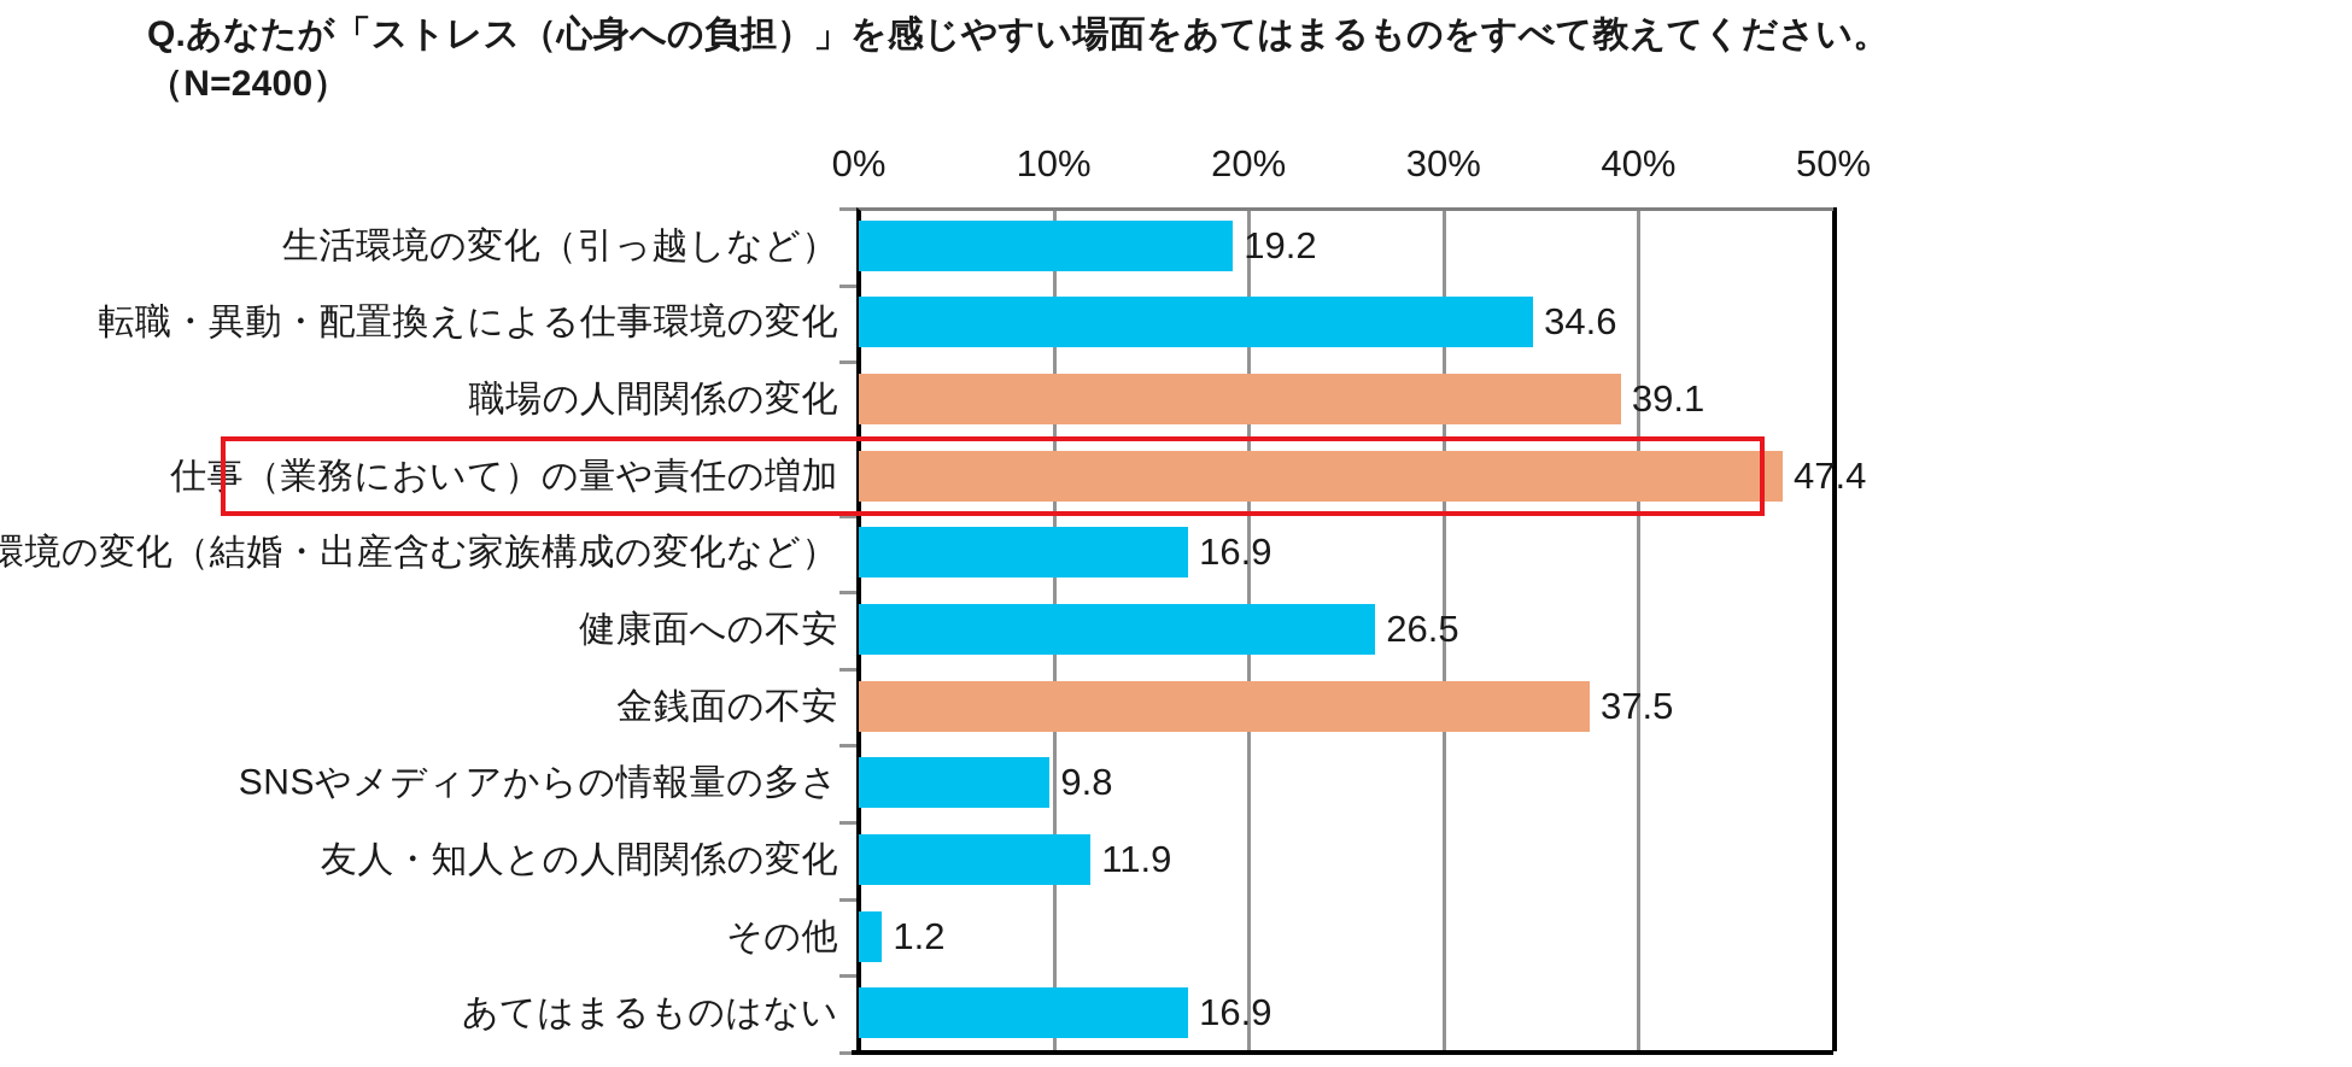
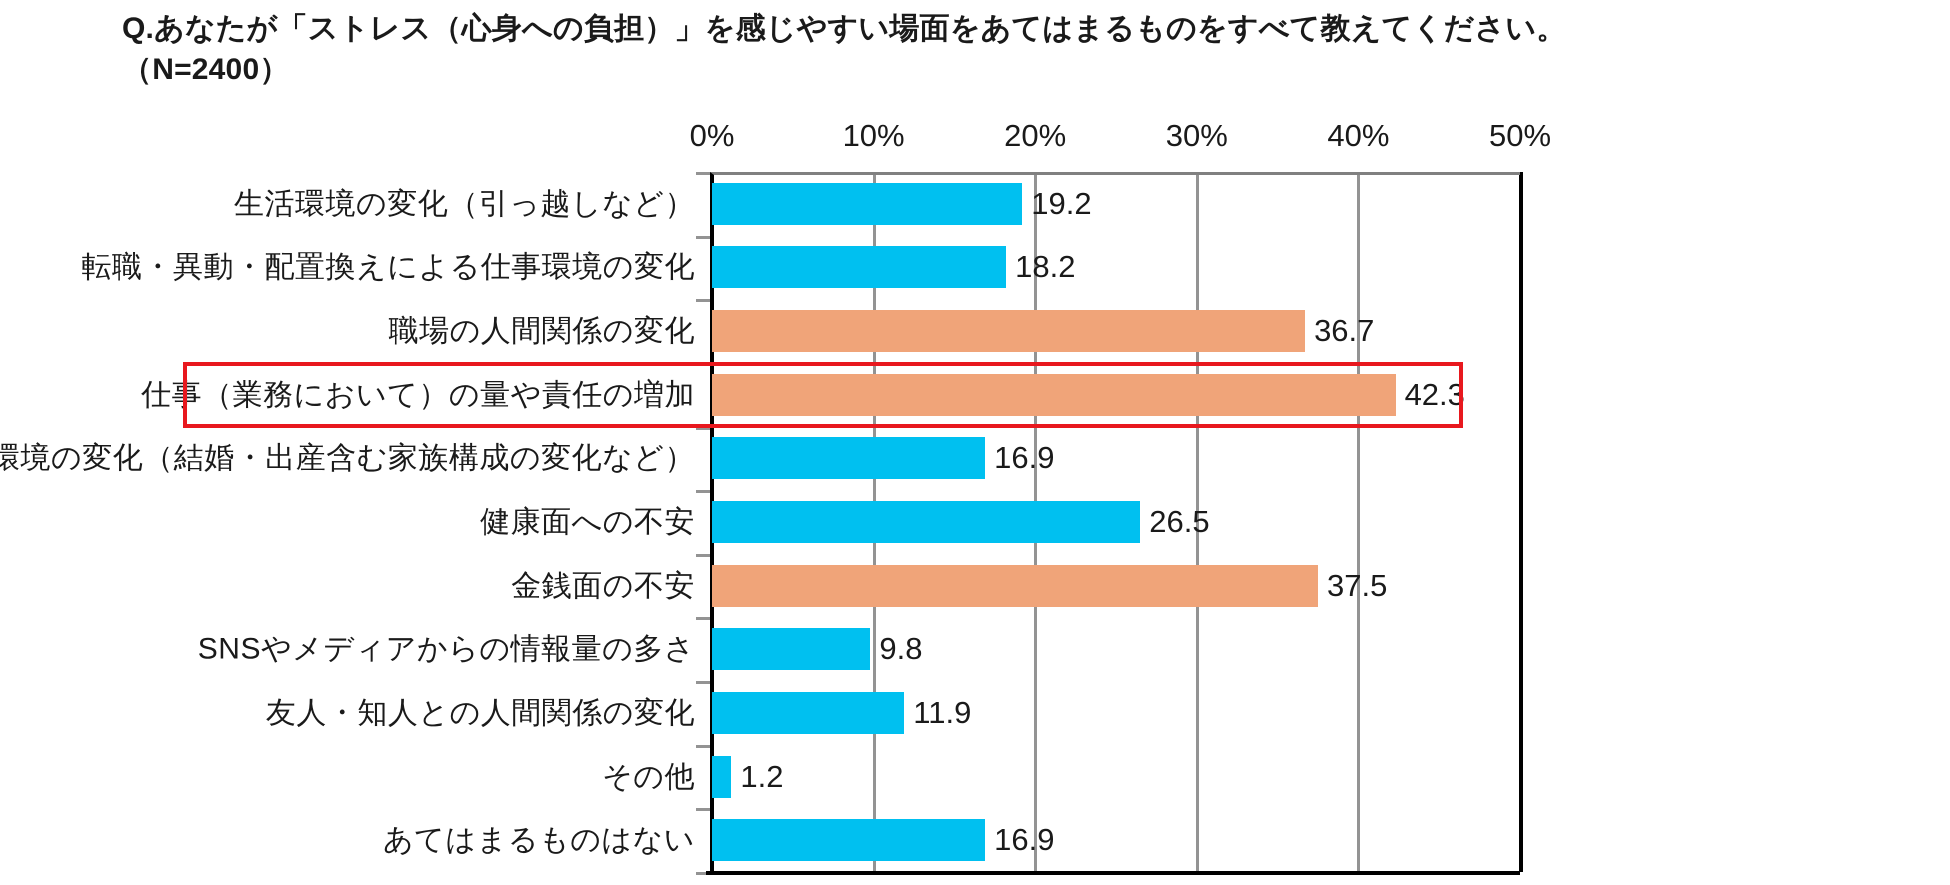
転職・異動・配置換えによる仕事環境の変化: 34.6 -> 18.2
職場の人間関係の変化: 39.1 -> 36.7
仕事（業務において）の量や責任の増加: 47.4 -> 42.3
